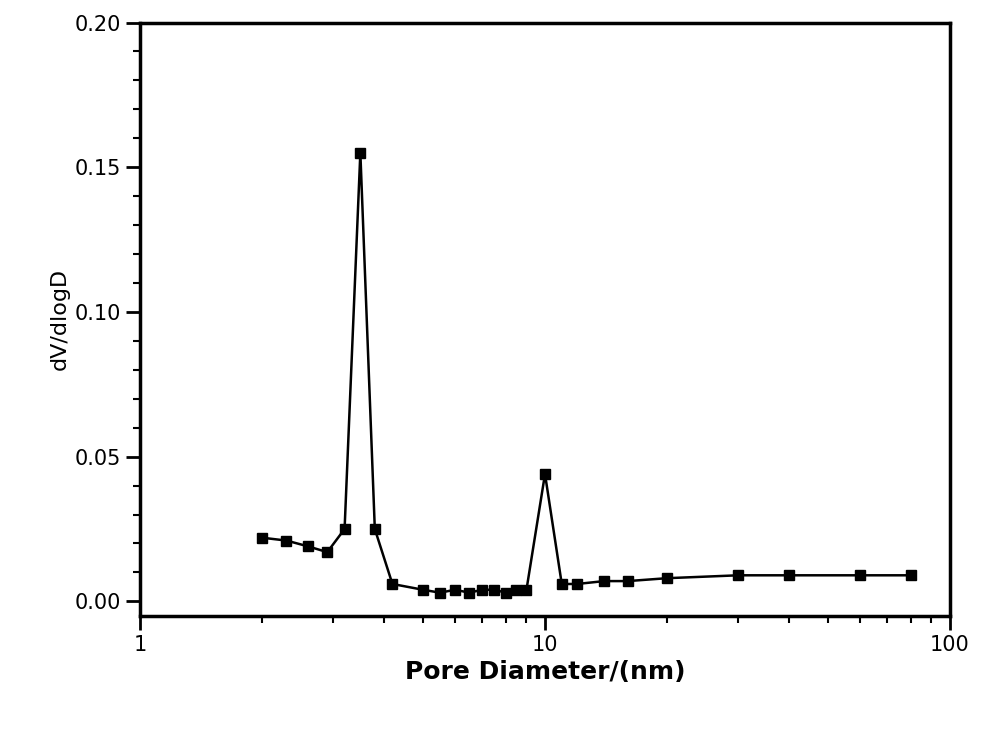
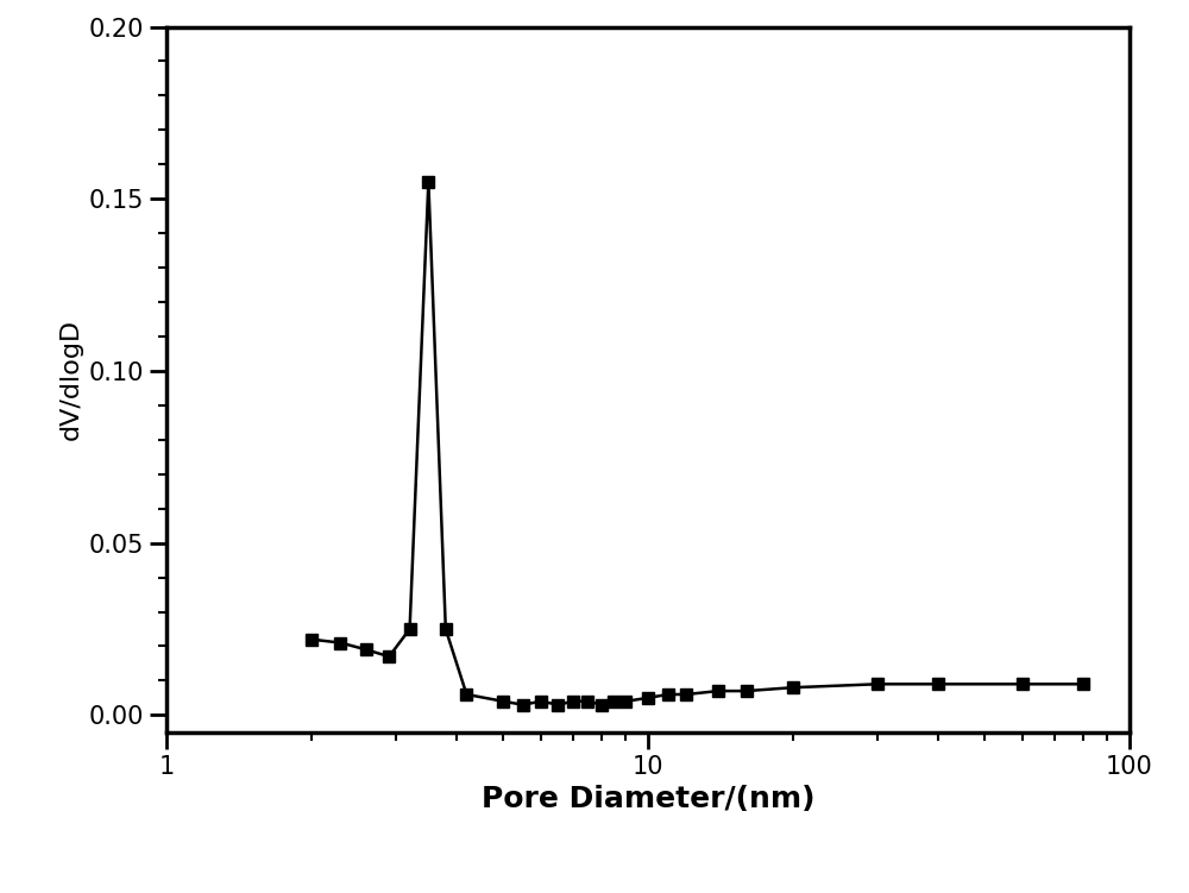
10: 0.044 -> 0.005
